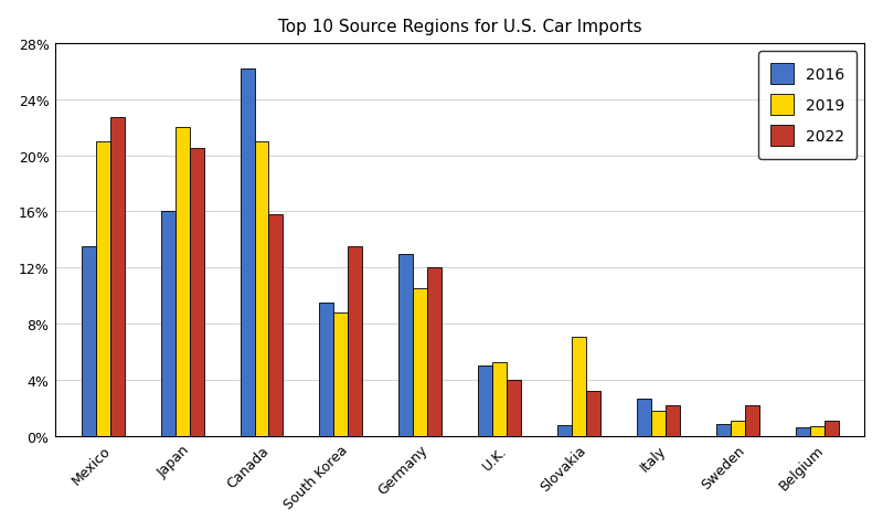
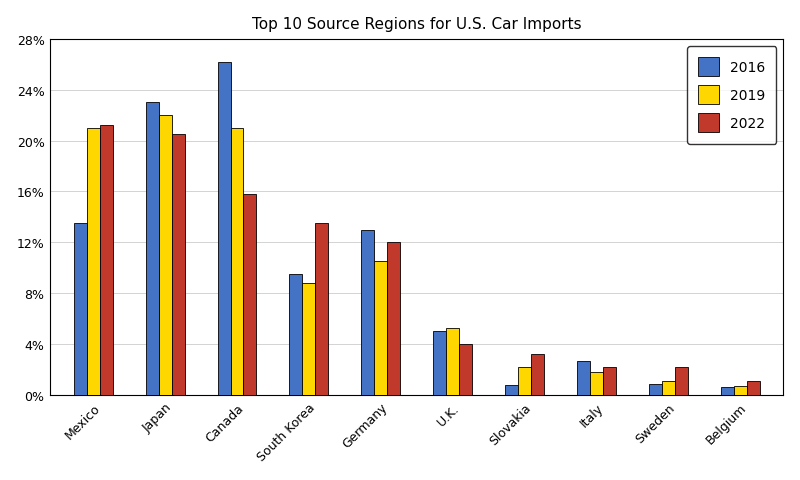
2022/Mexico: 22.7% -> 21.2%
2016/Japan: 16.0% -> 23.0%
2019/Slovakia: 7.1% -> 2.2%
